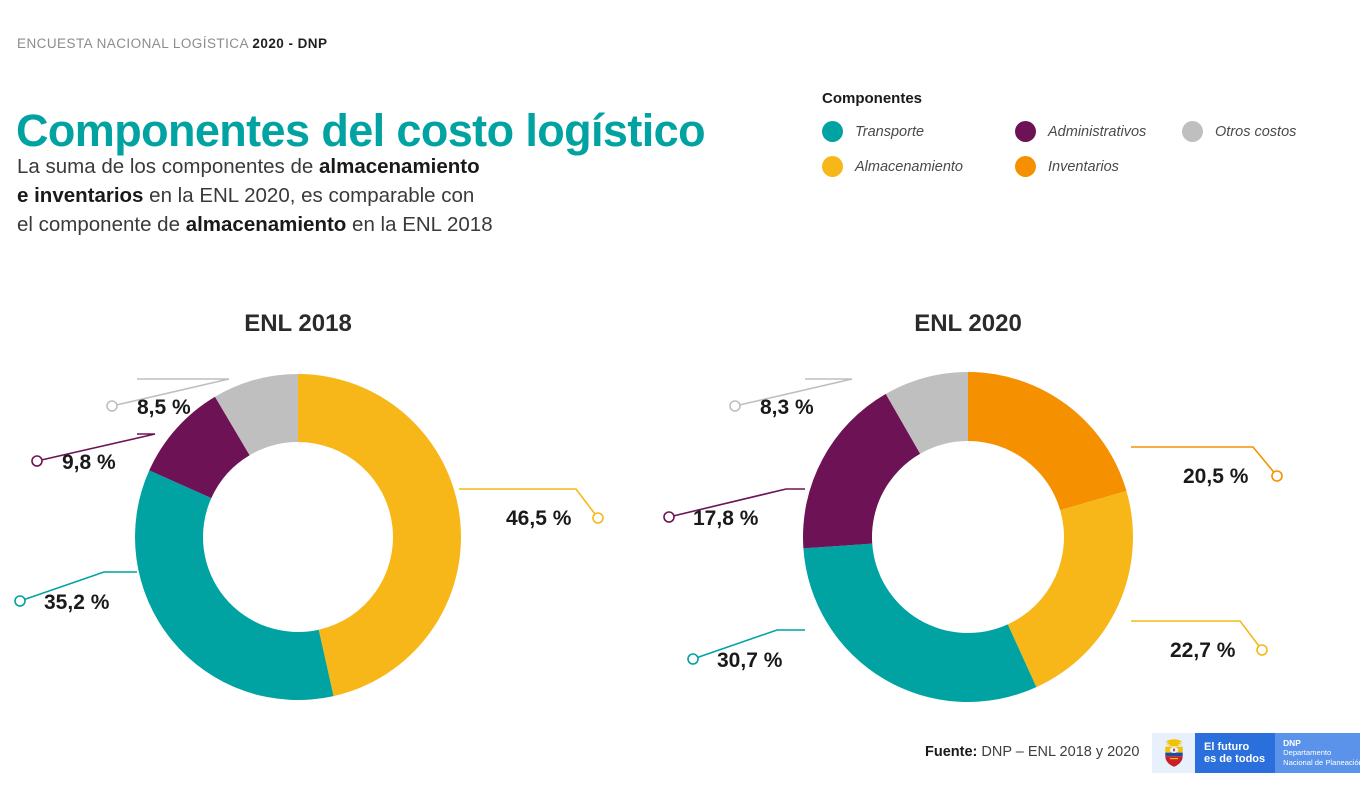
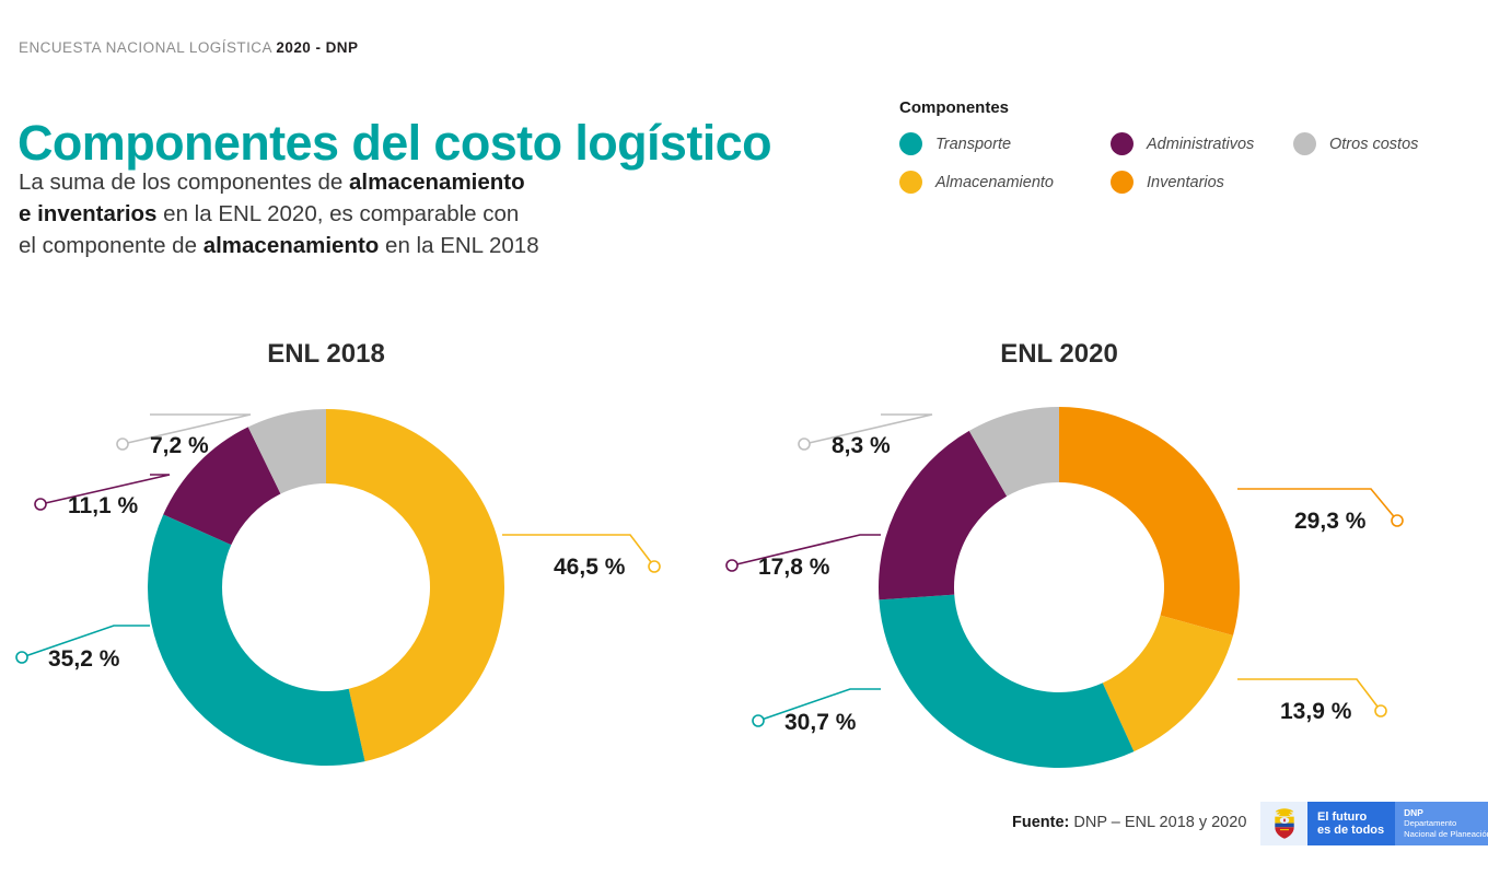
ENL 2018/Administrativos: 9,8 -> 11,1
ENL 2018/Otros costos: 8,5 -> 7,2
ENL 2020/Inventarios: 20,5 -> 29,3
ENL 2020/Almacenamiento: 22,7 -> 13,9
